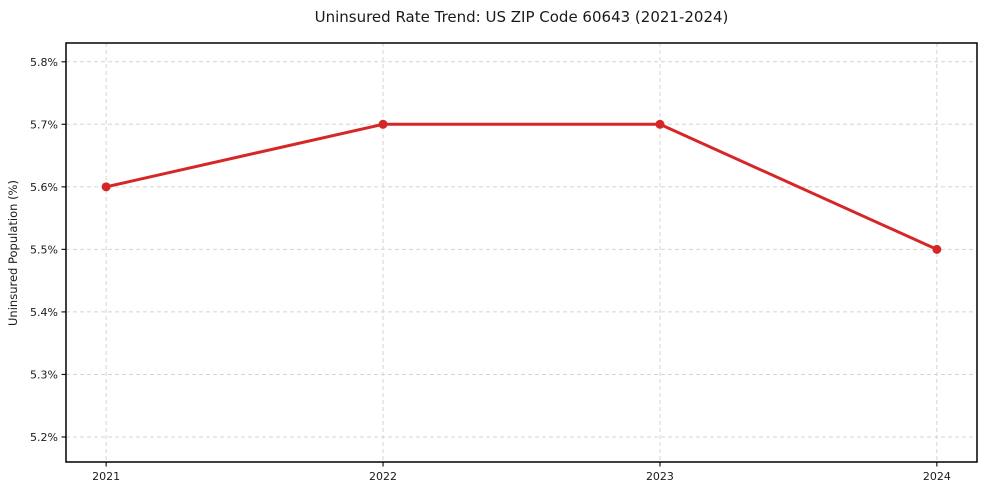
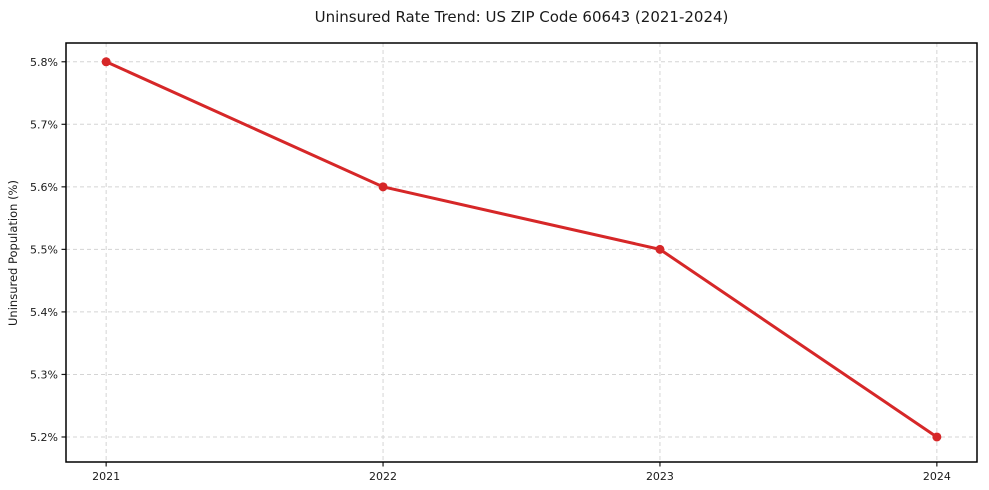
2021: 5.6% -> 5.8%
2022: 5.7% -> 5.6%
2023: 5.7% -> 5.5%
2024: 5.5% -> 5.2%
